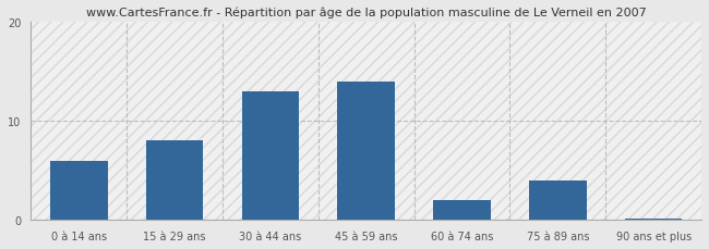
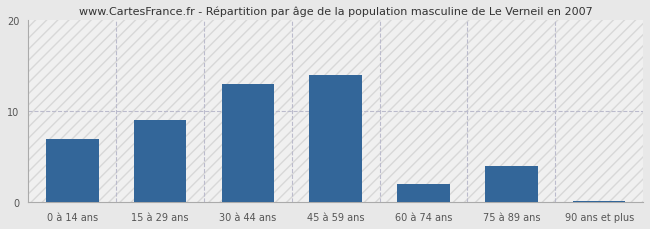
0 à 14 ans: 6.0 -> 7.0
15 à 29 ans: 8.0 -> 9.0
